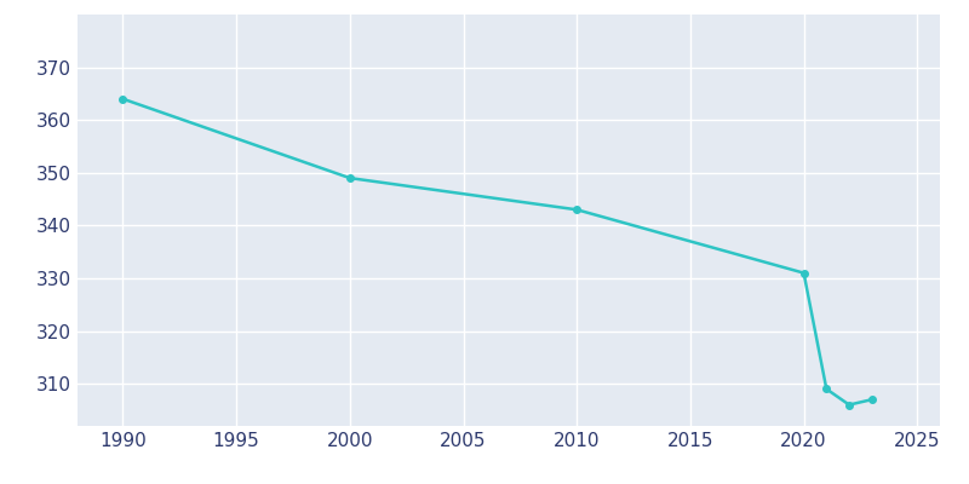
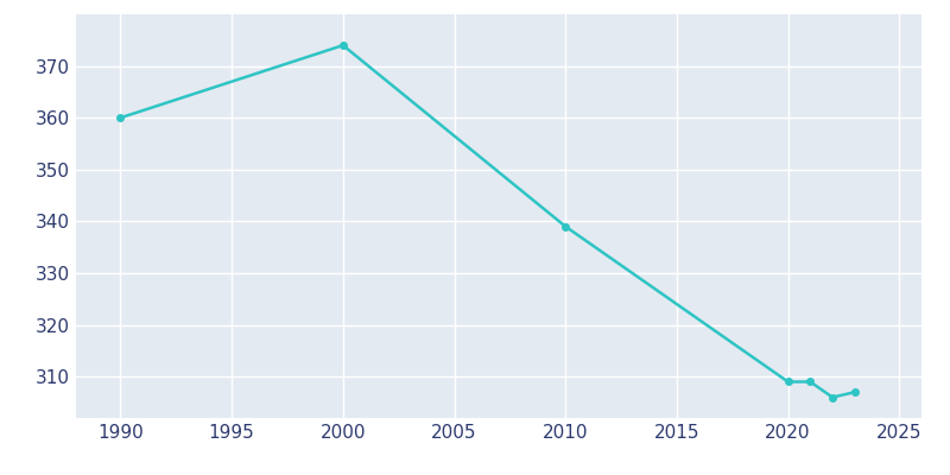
1990: 364 -> 360
2000: 349 -> 374
2010: 343 -> 339
2020: 331 -> 309
